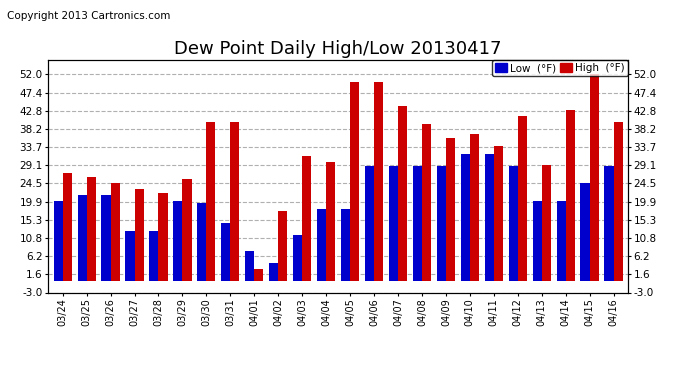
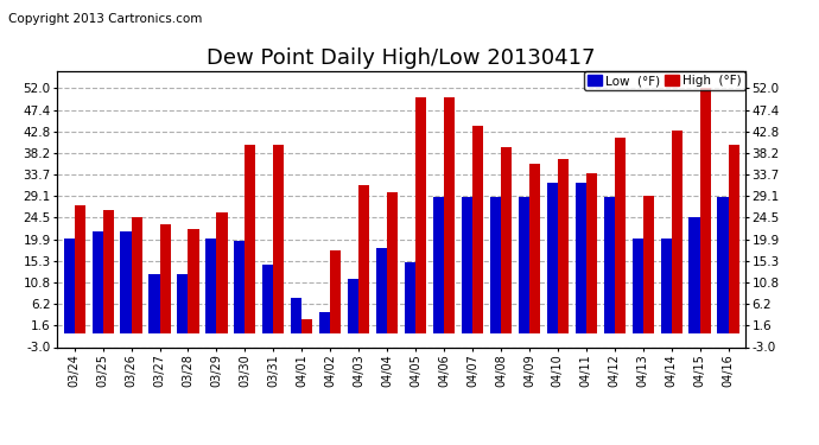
Low (°F)/04/05: 18.0 -> 15.0
